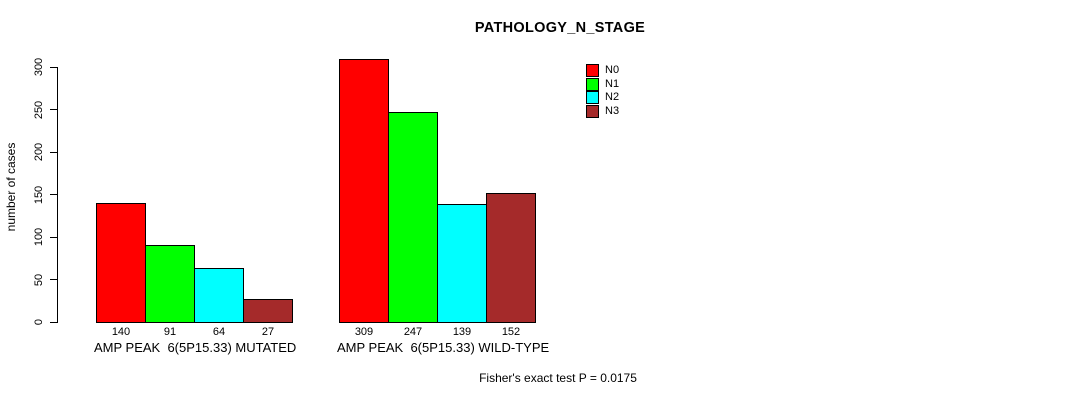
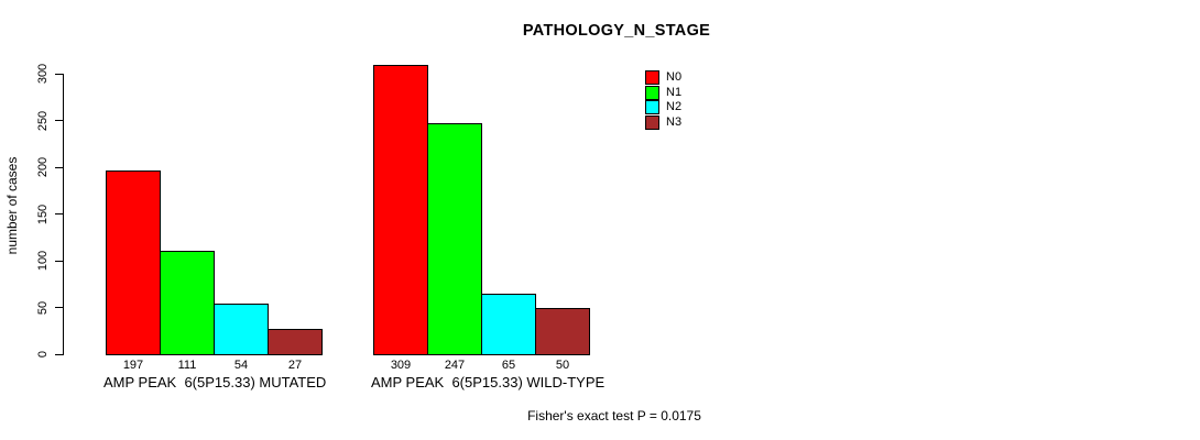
N0/AMP PEAK 6(5P15.33) MUTATED: 140 -> 197
N1/AMP PEAK 6(5P15.33) MUTATED: 91 -> 111
N2/AMP PEAK 6(5P15.33) MUTATED: 64 -> 54
N2/AMP PEAK 6(5P15.33) WILD-TYPE: 139 -> 65
N3/AMP PEAK 6(5P15.33) WILD-TYPE: 152 -> 50
